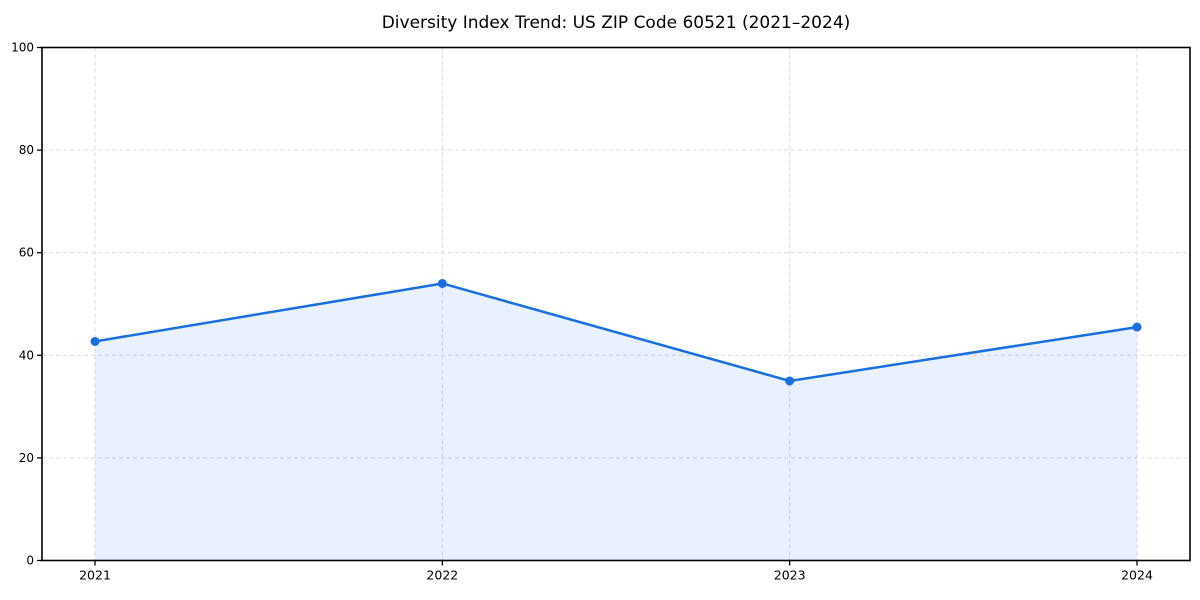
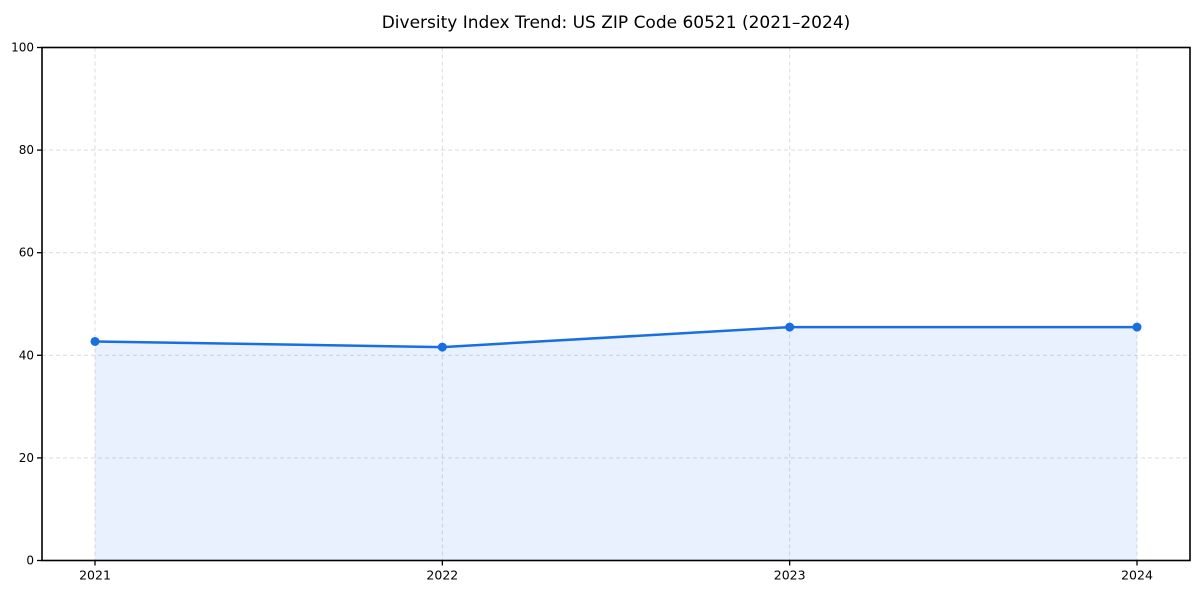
2022: 54 -> 42
2023: 35 -> 46
